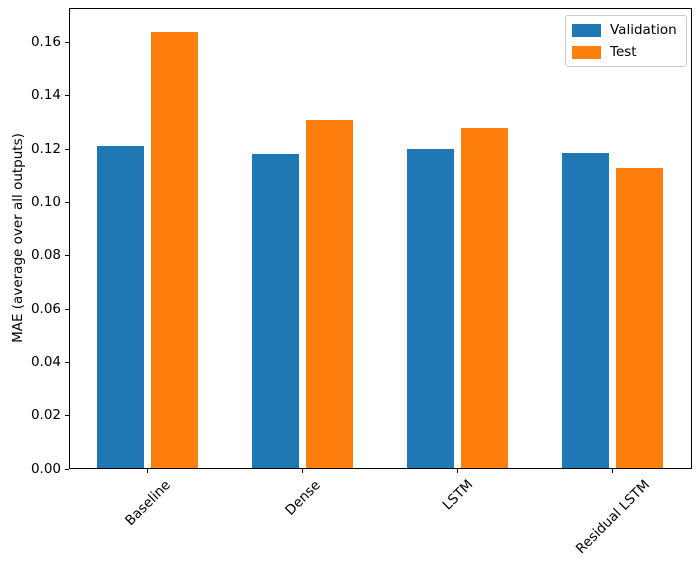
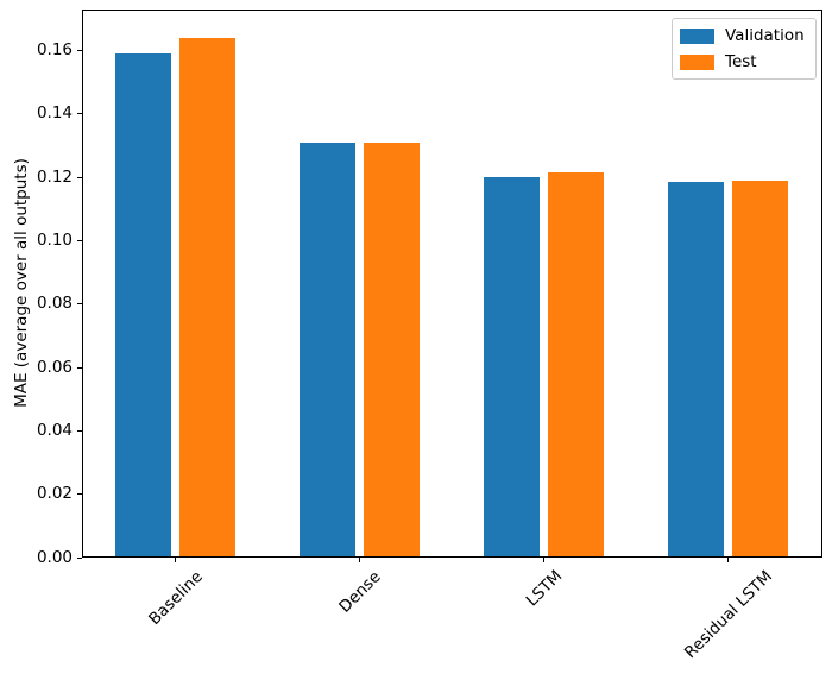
Validation/Baseline: 0.121 -> 0.159
Validation/Dense: 0.118 -> 0.131
Test/LSTM: 0.128 -> 0.121
Test/Residual LSTM: 0.113 -> 0.119
